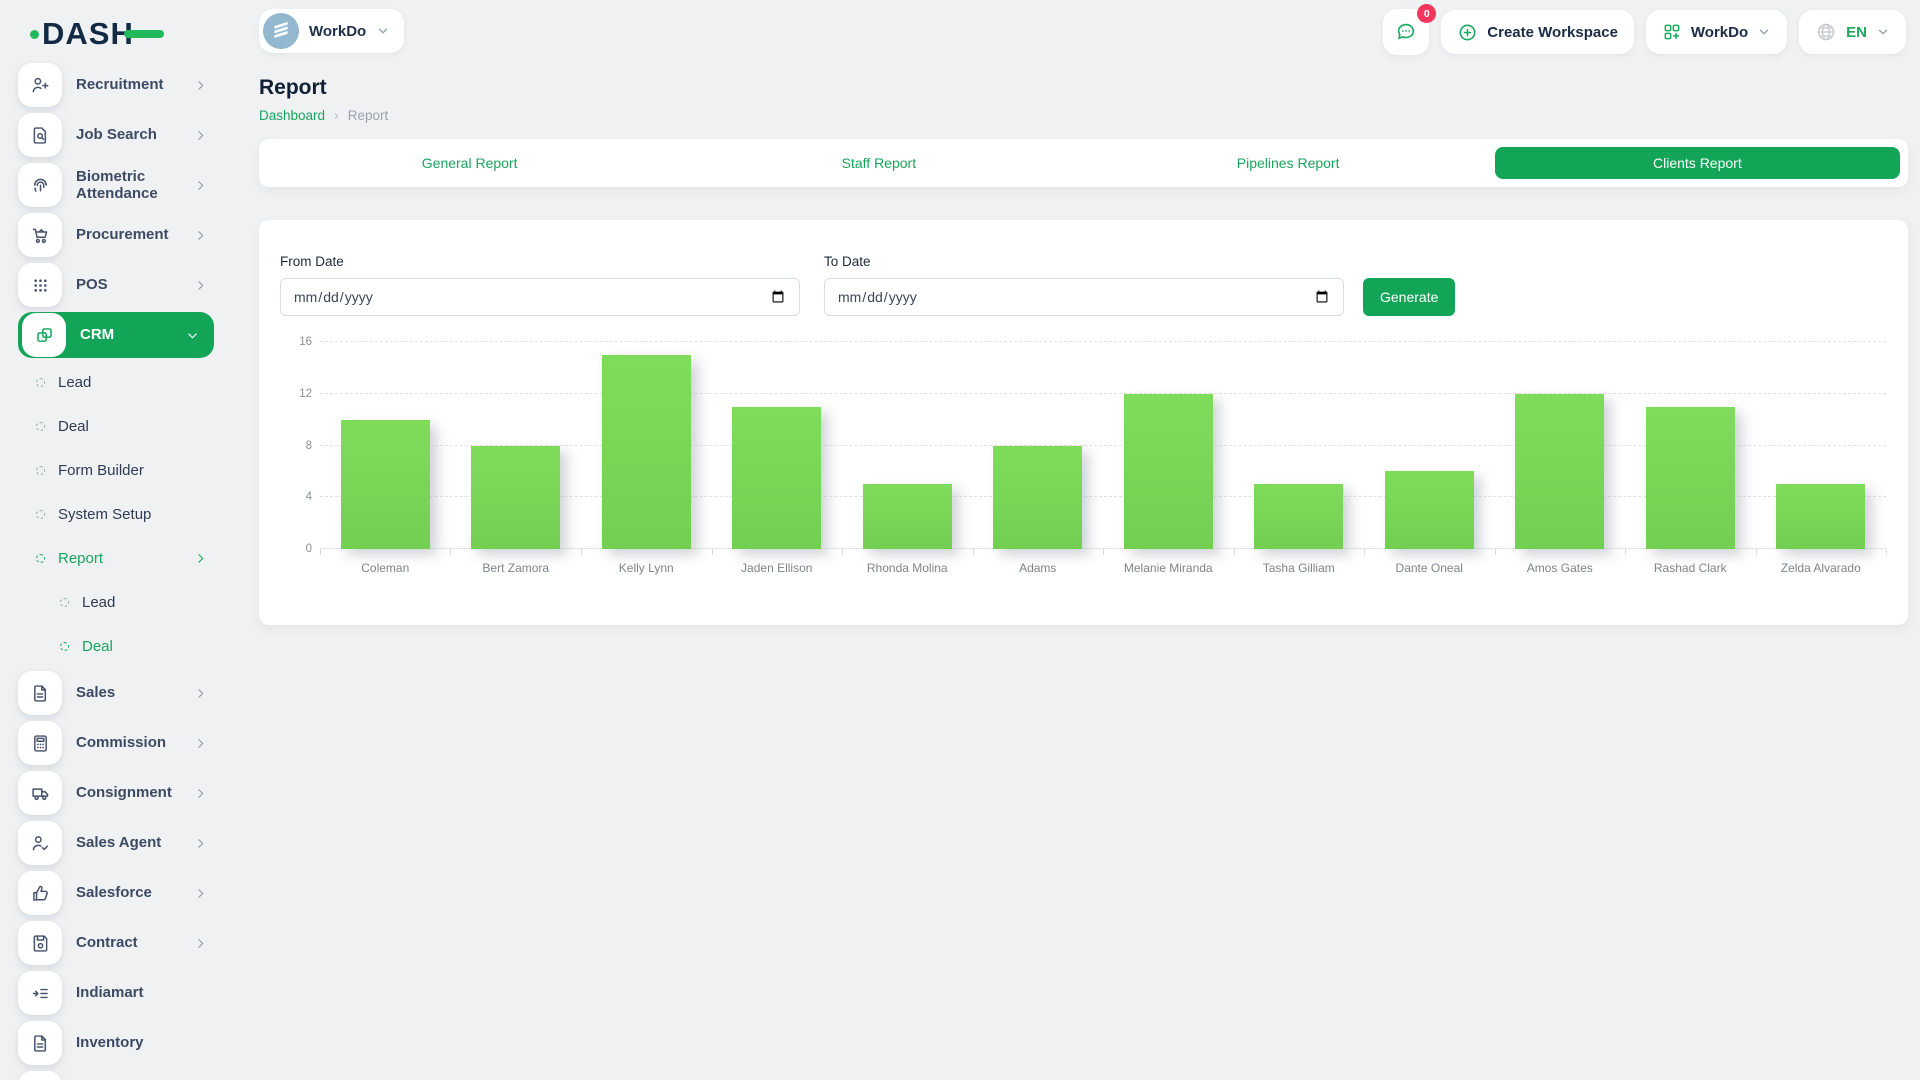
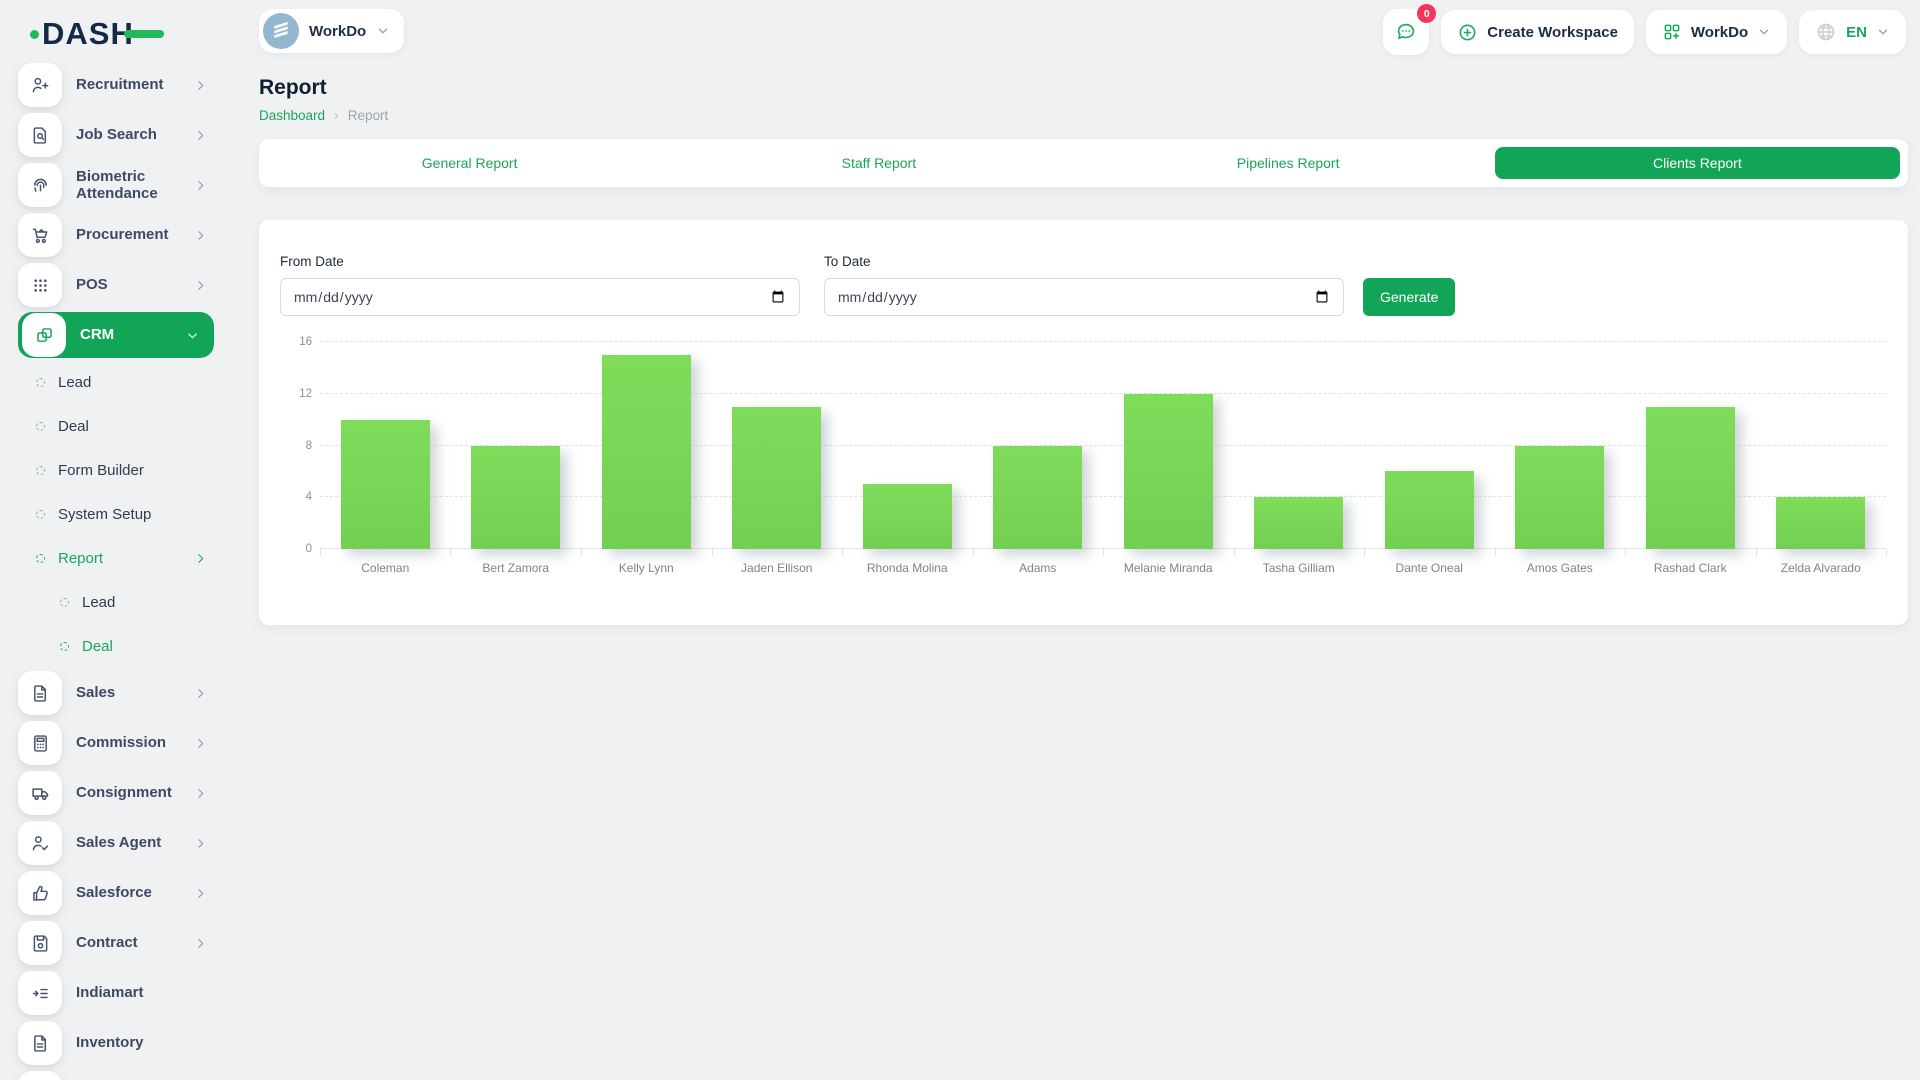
Tasha Gilliam: 5 -> 4
Amos Gates: 12 -> 8
Zelda Alvarado: 5 -> 4
